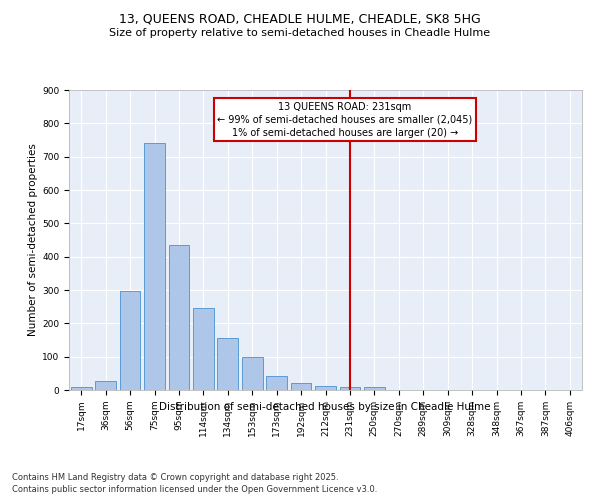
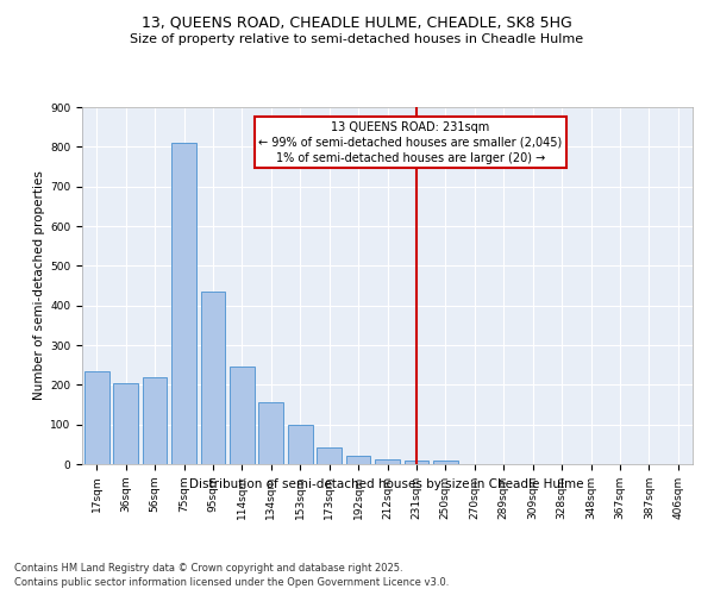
17sqm: 8 -> 235
36sqm: 28 -> 205
56sqm: 298 -> 220
75sqm: 740 -> 810
